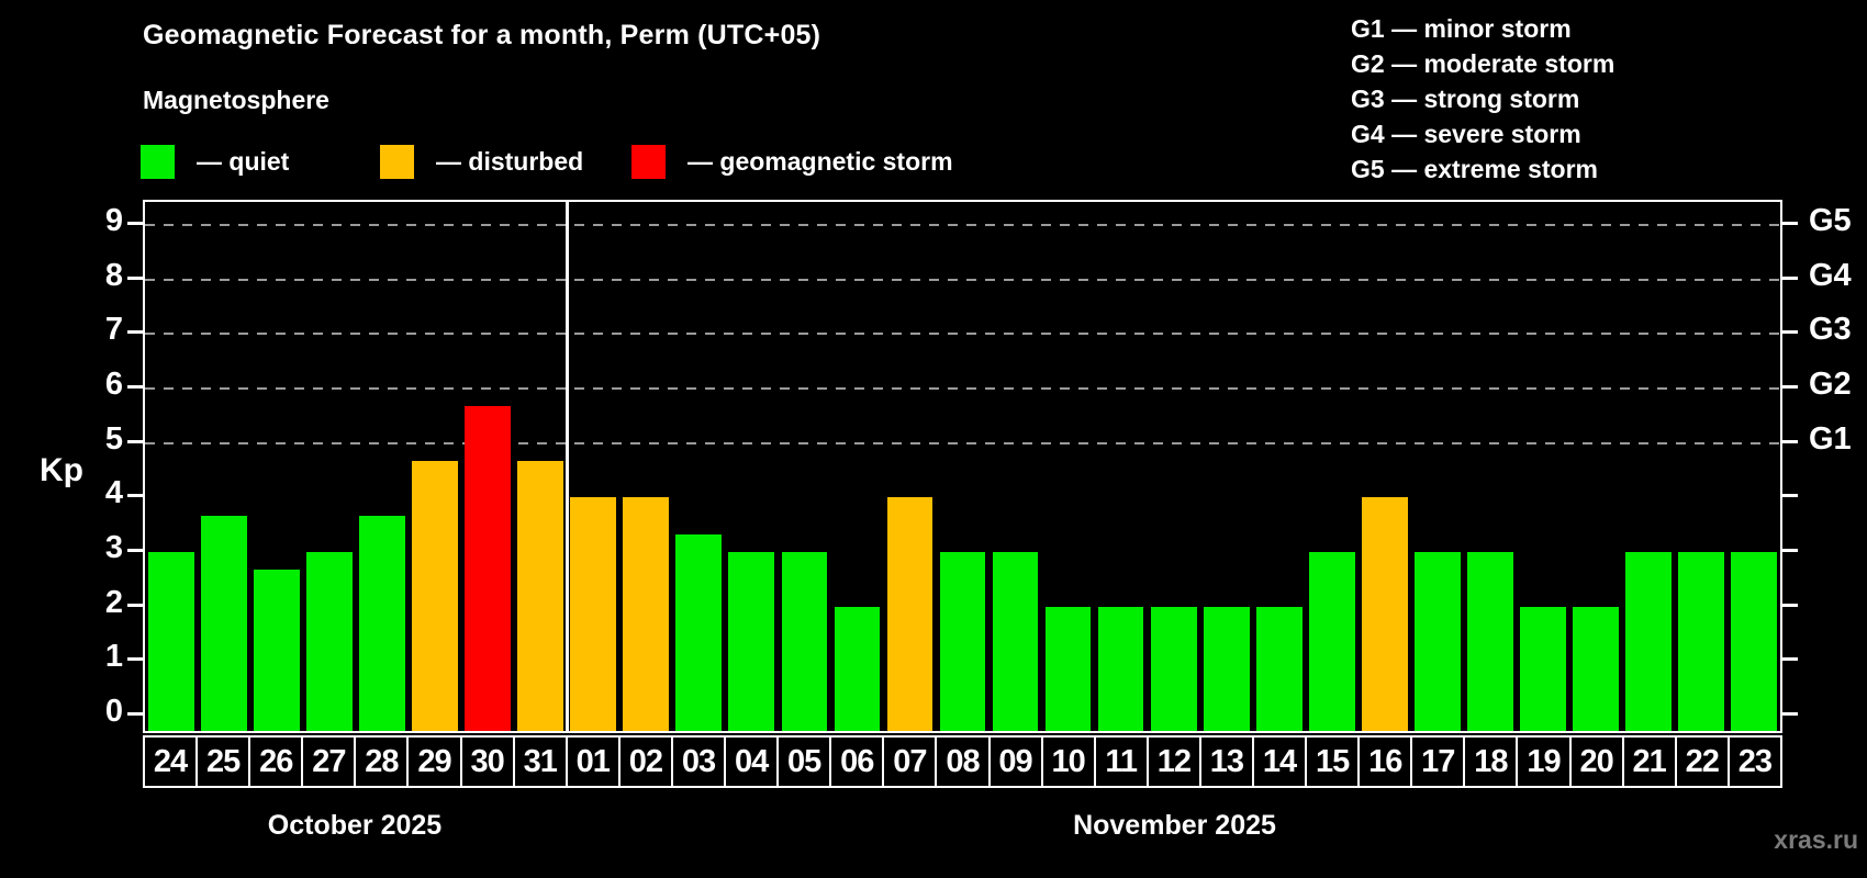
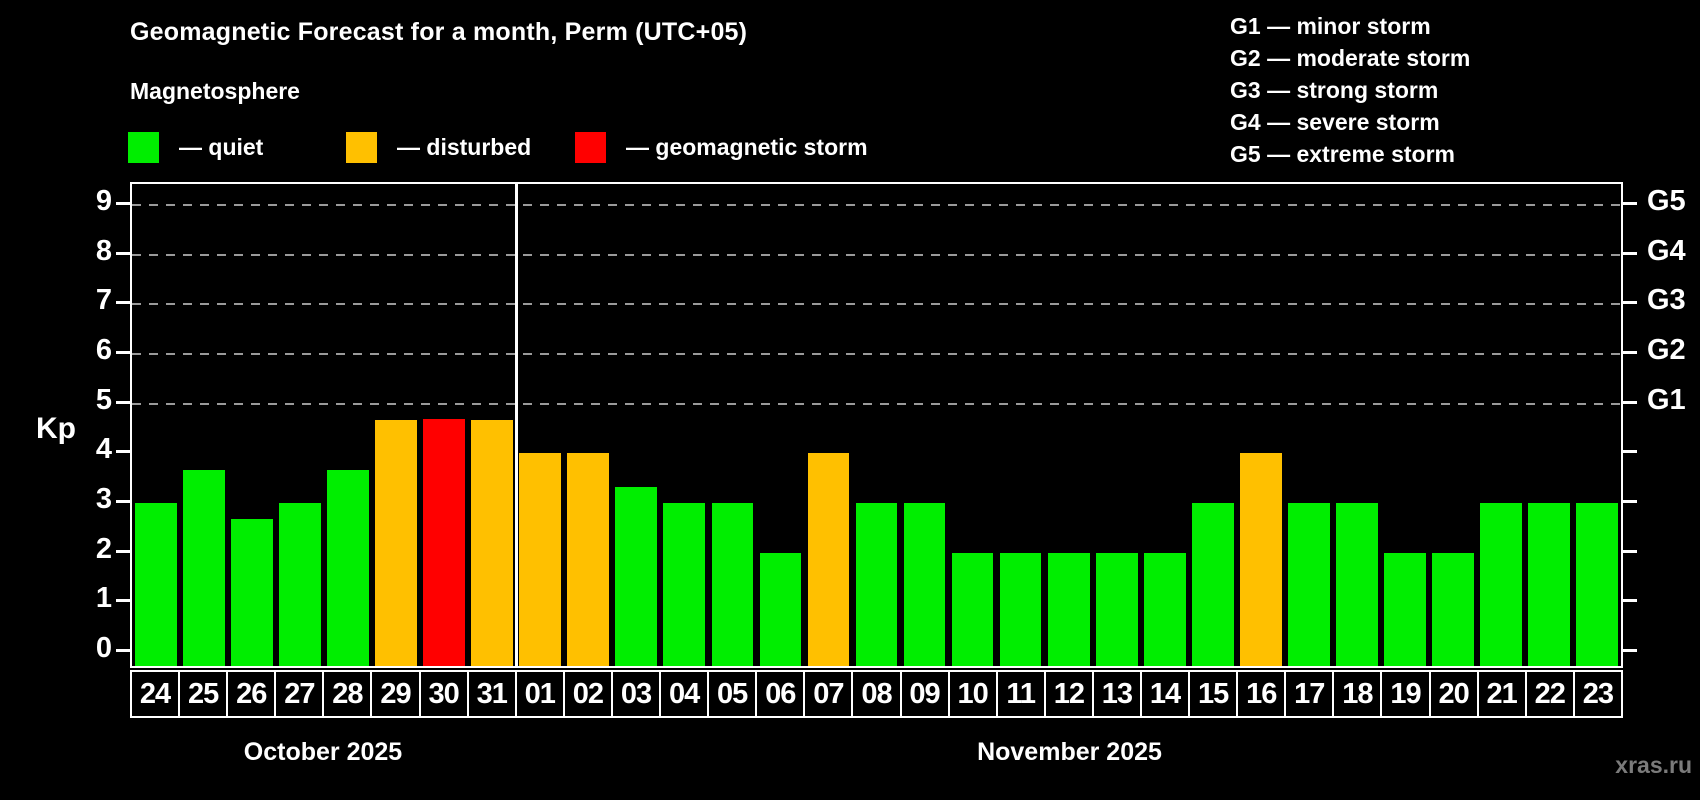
30: 5.7 -> 4.7
